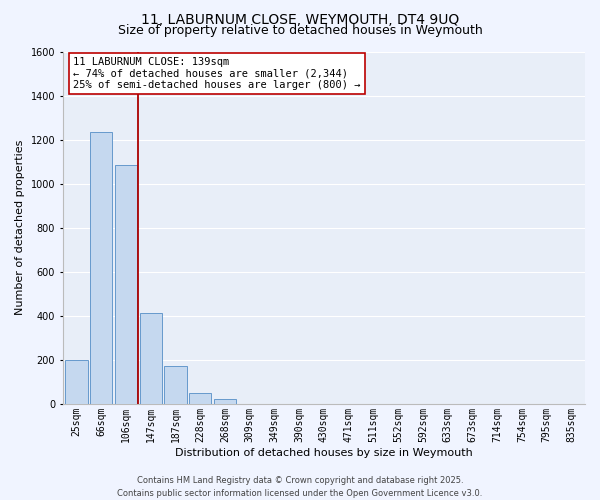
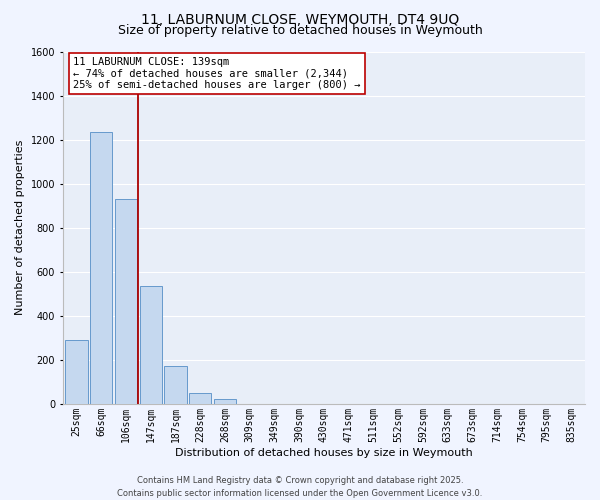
25sqm: 200 -> 290
106sqm: 1085 -> 930
147sqm: 415 -> 535
